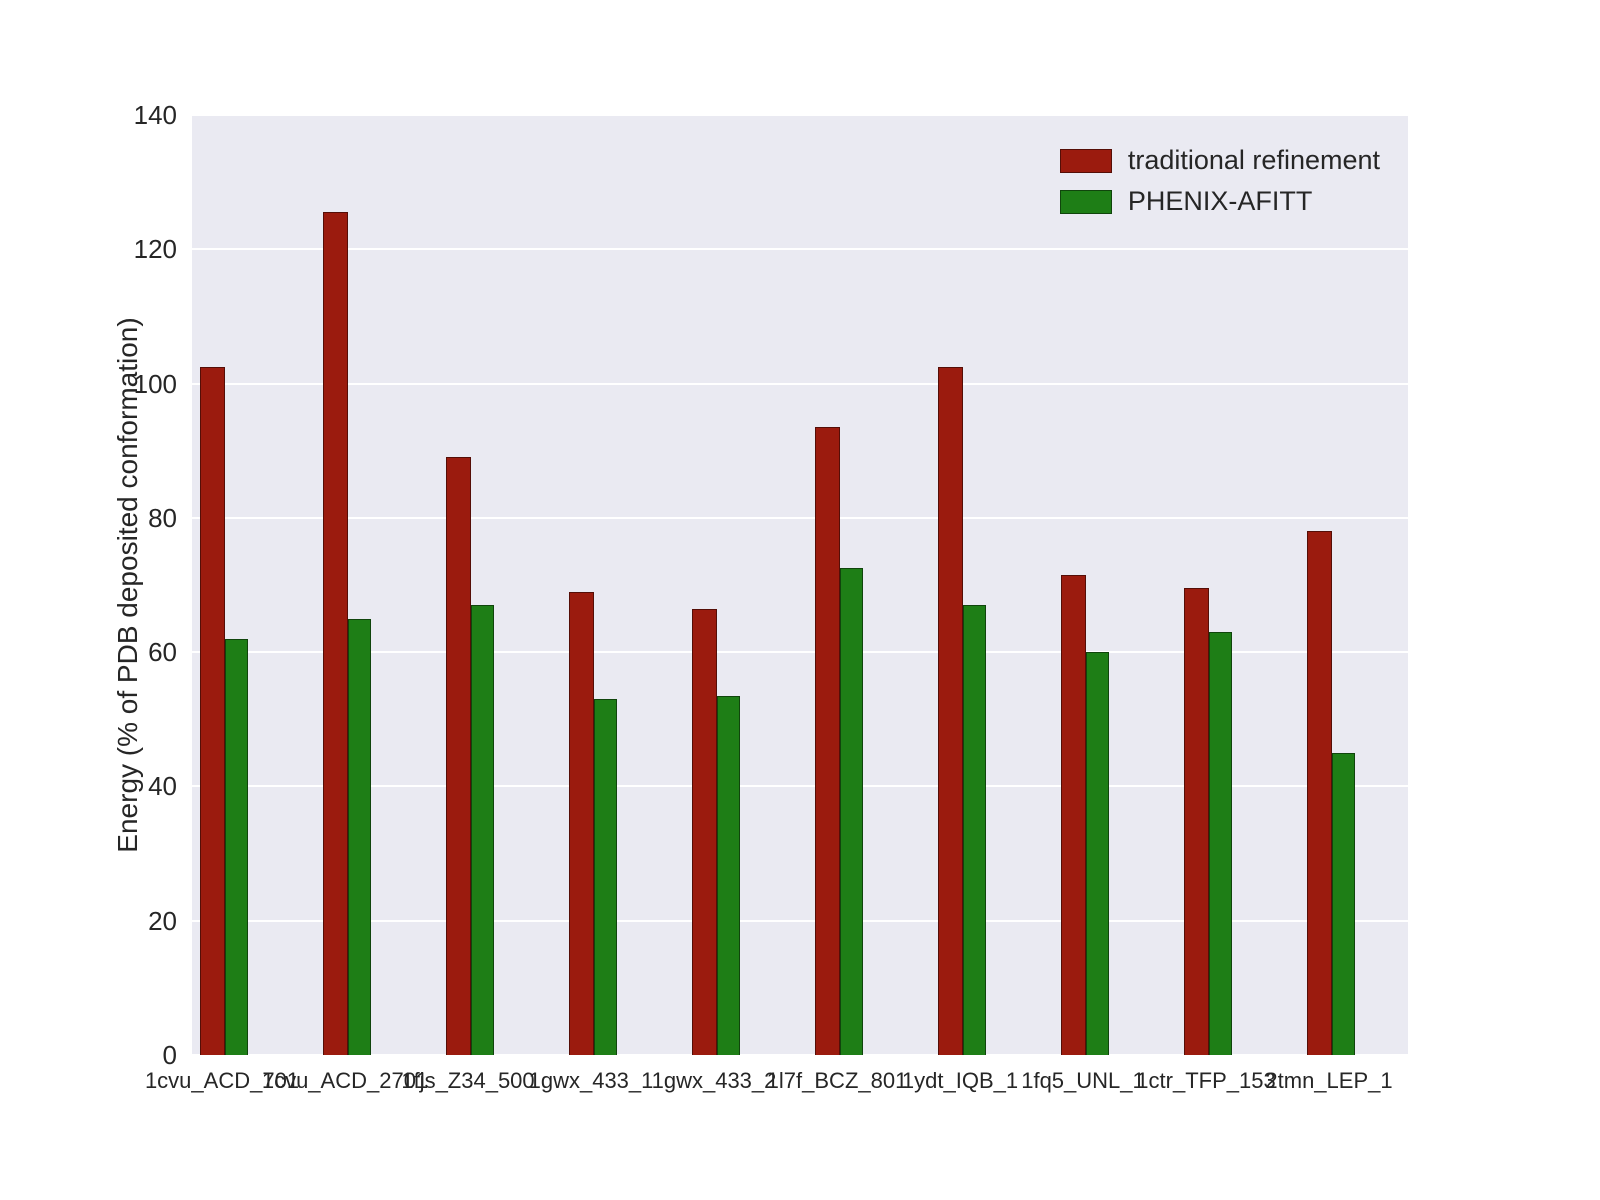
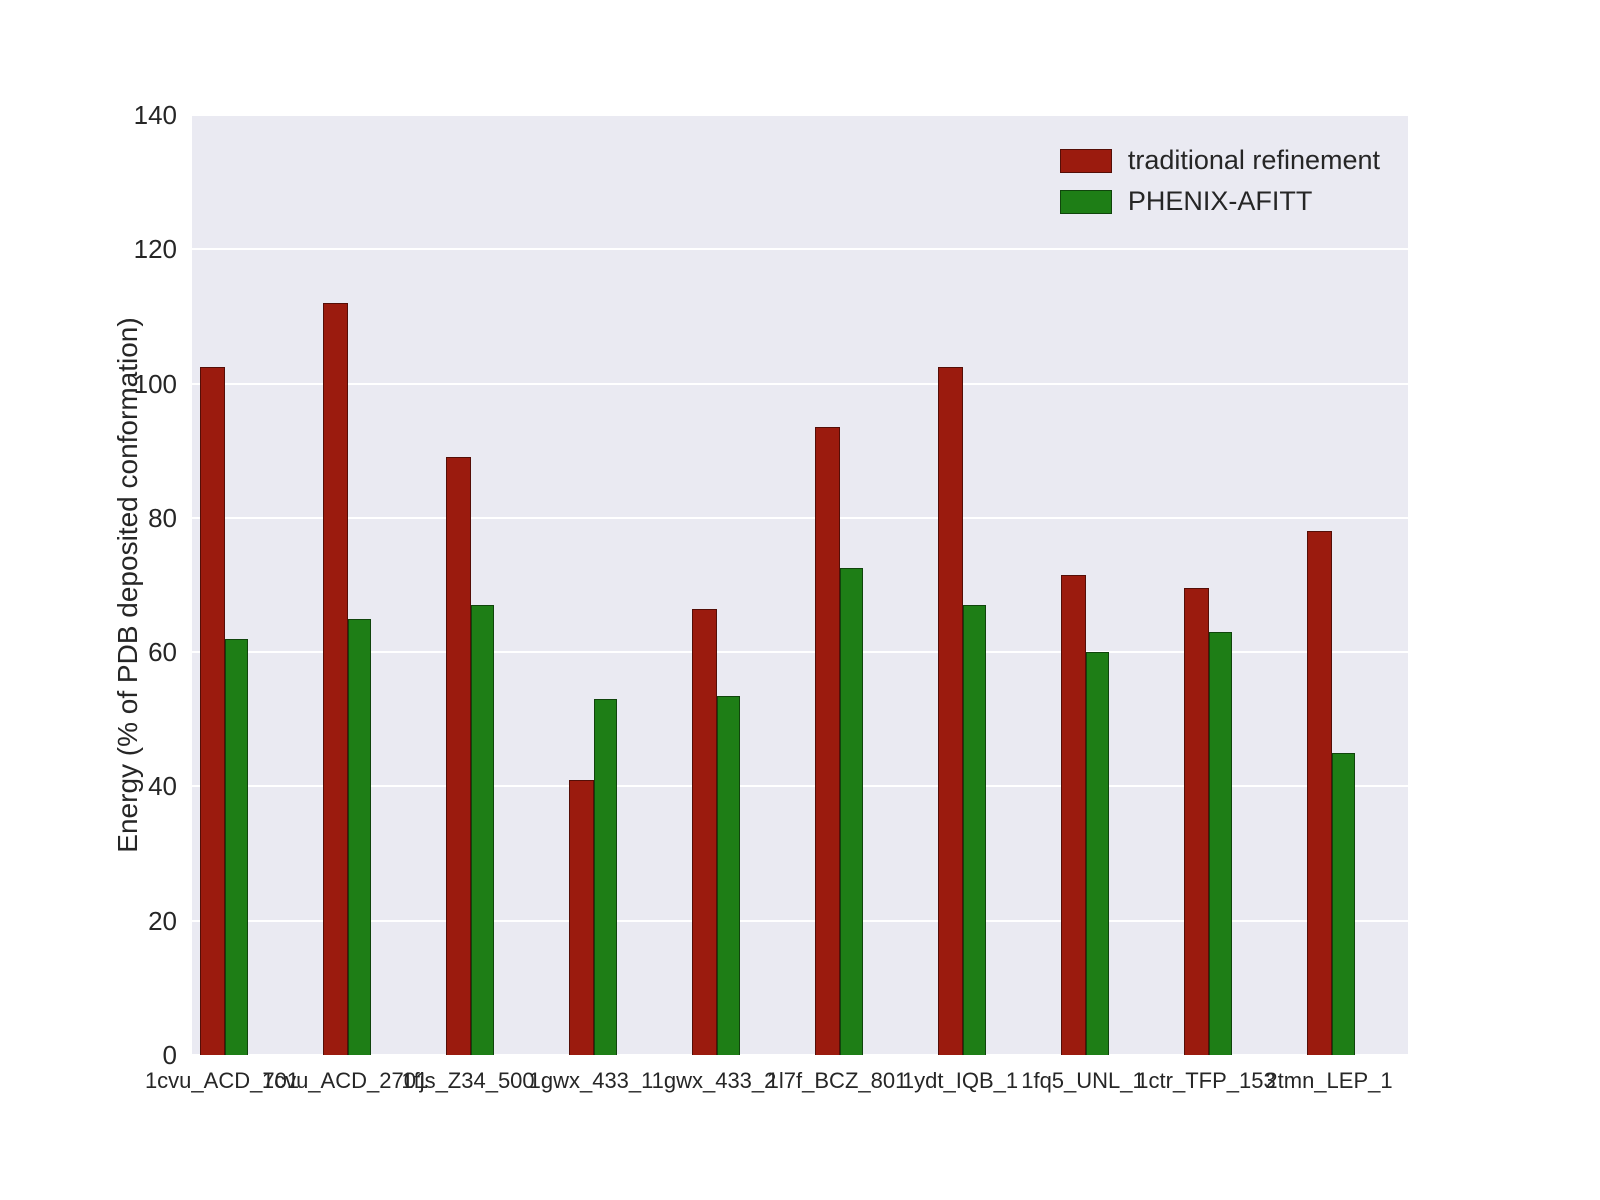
traditional refinement/1cvu_ACD_2701: 126 -> 112
traditional refinement/1gwx_433_1: 69 -> 41
